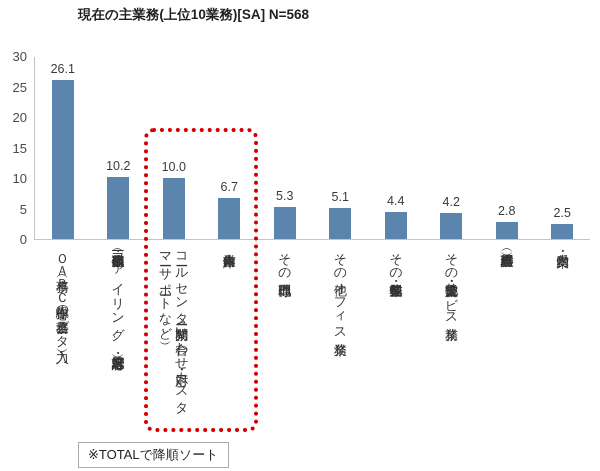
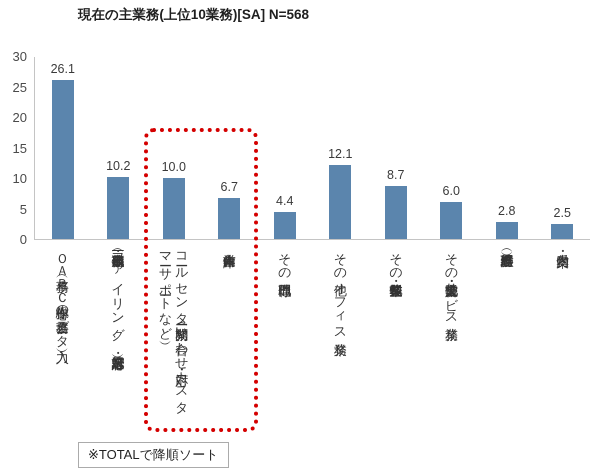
その他専門職: 5.3 -> 4.4
その他オフィス業務: 5.1 -> 12.1
その他製造・軽作業業務: 4.4 -> 8.7
その他営業・販売・サービス業務: 4.2 -> 6.0
